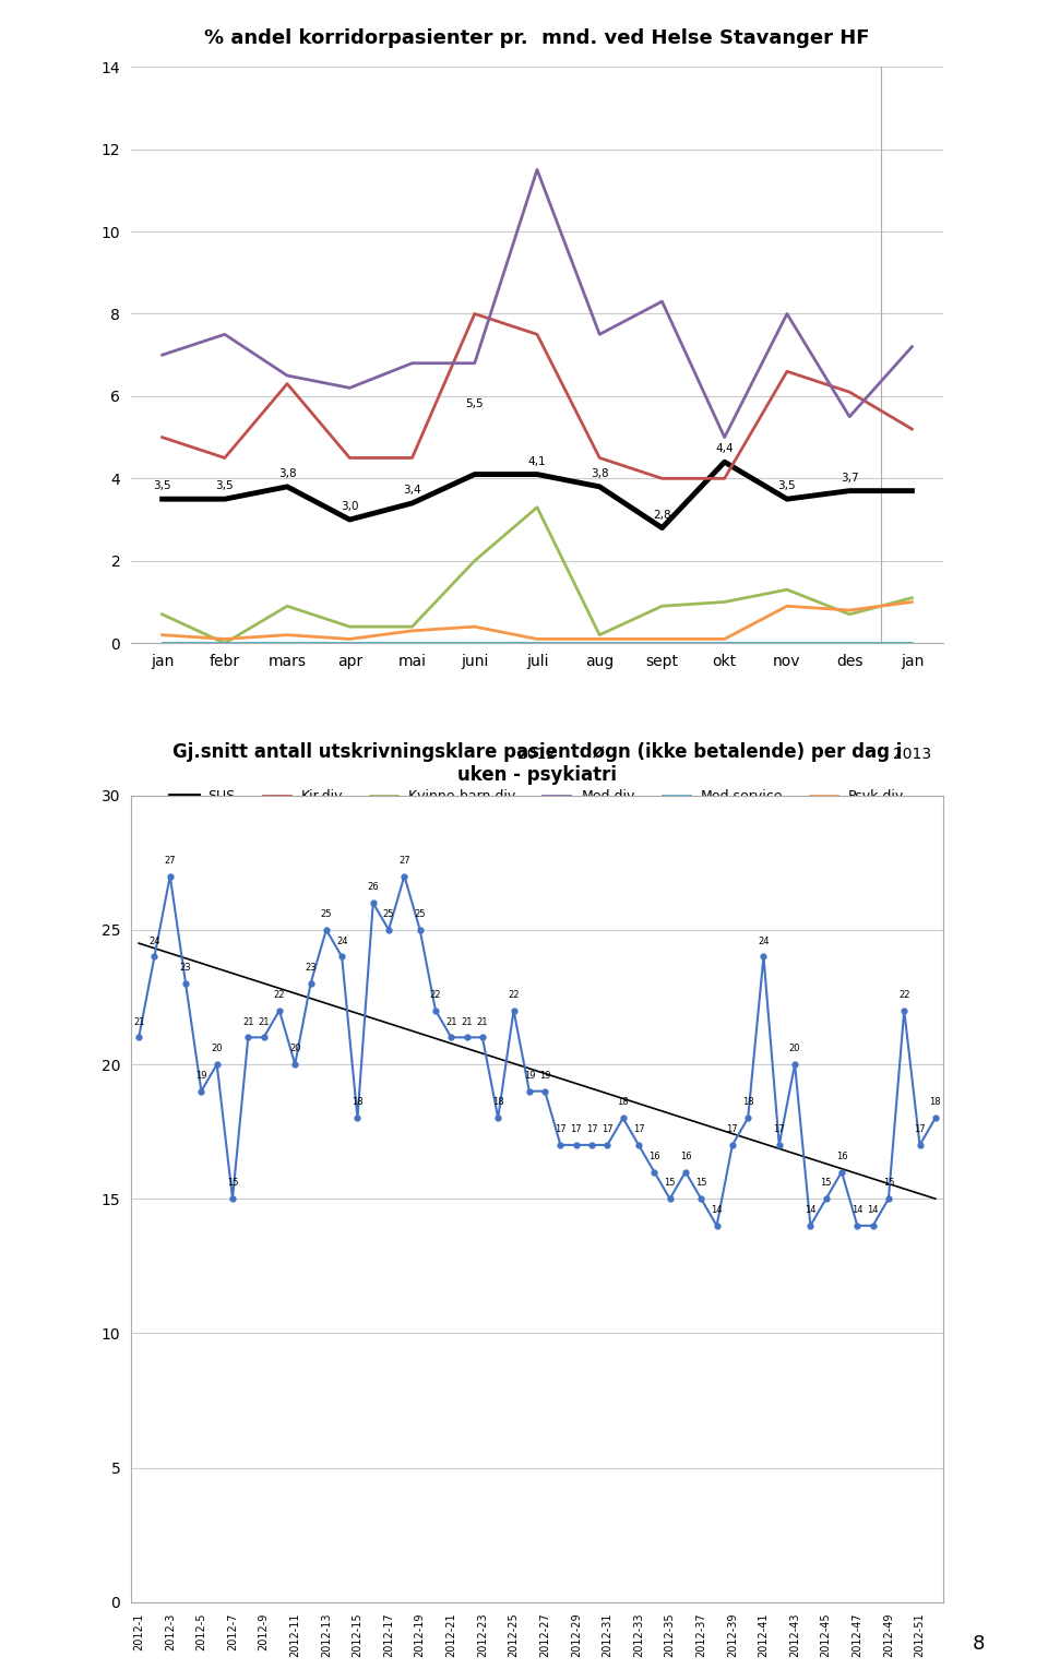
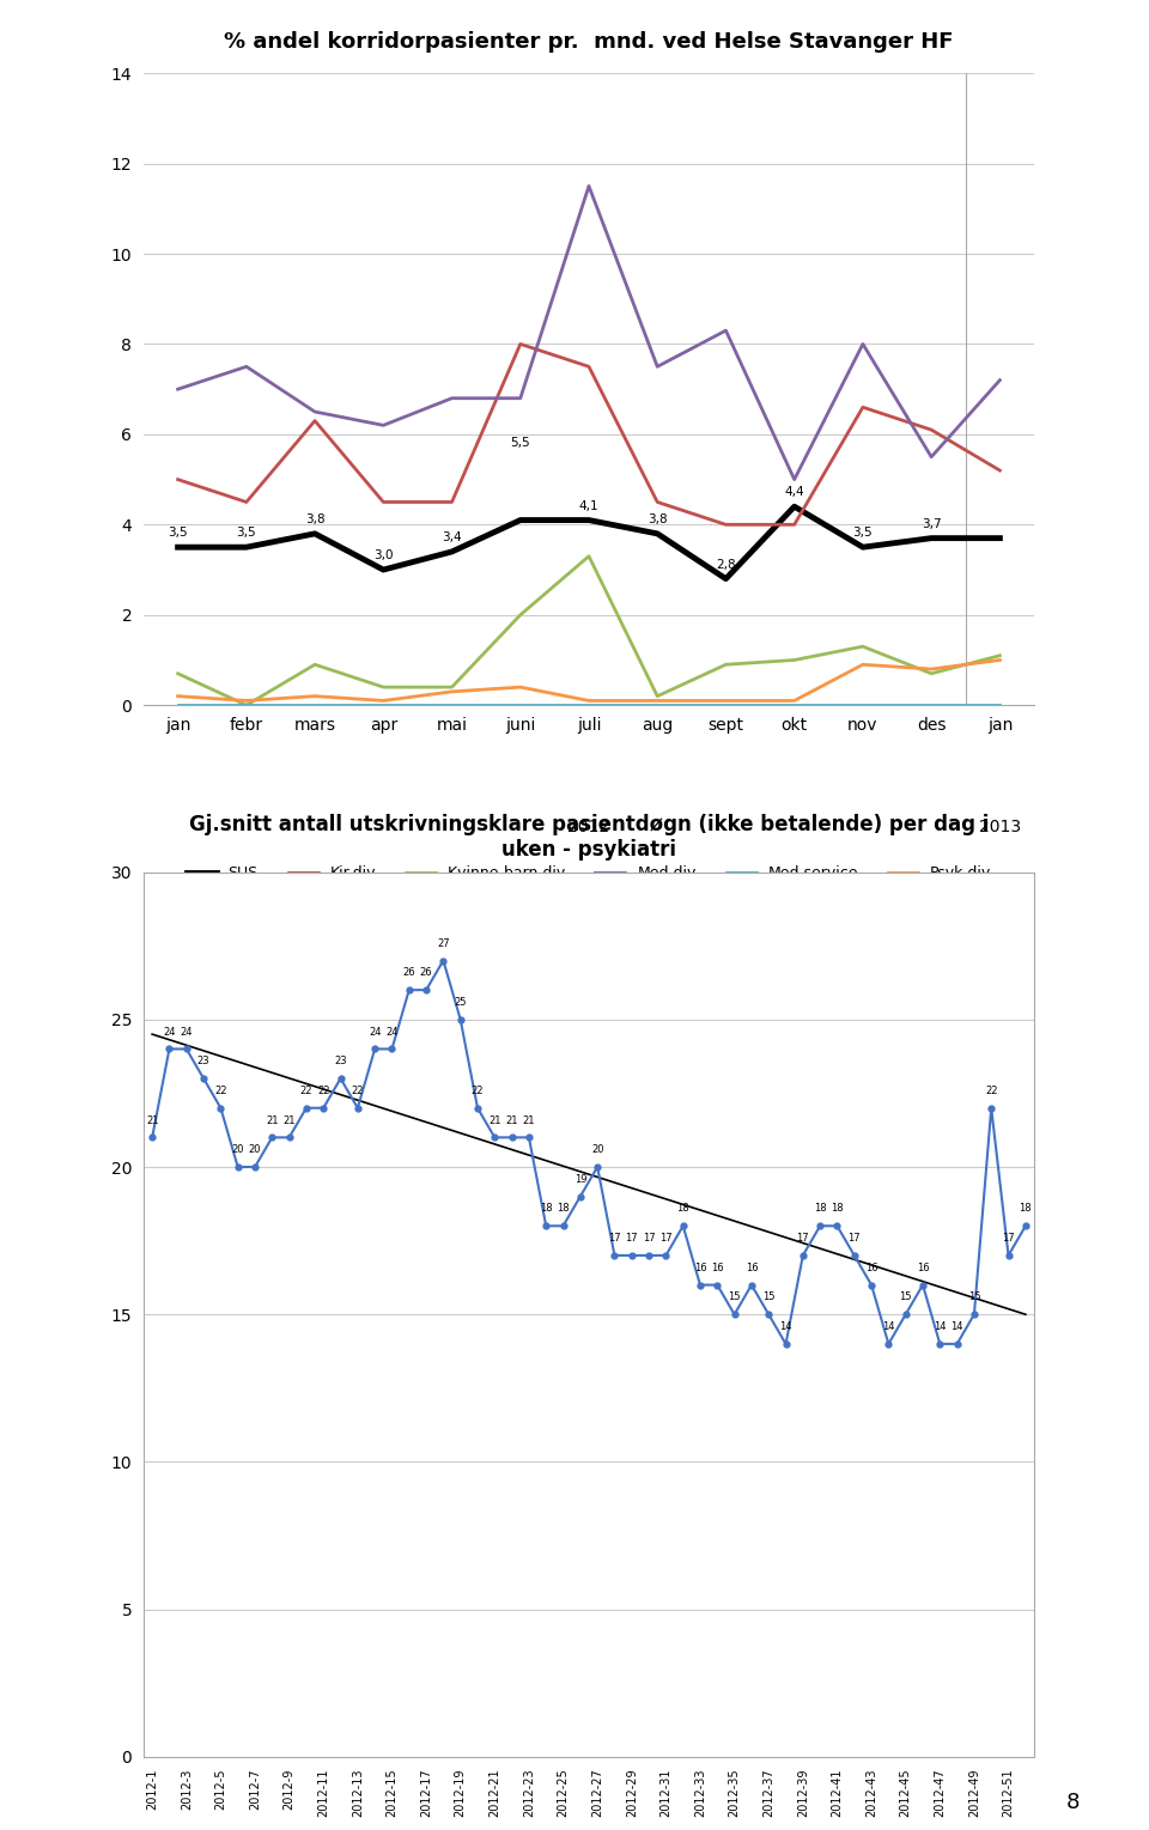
2012-3: 27 -> 24
2012-5: 19 -> 22
2012-7: 15 -> 20
2012-11: 20 -> 22
2012-13: 25 -> 22
2012-15: 18 -> 24
2012-17: 25 -> 26
2012-25: 22 -> 18
2012-27: 19 -> 20
2012-33: 17 -> 16
2012-41: 24 -> 18
2012-43: 20 -> 16
